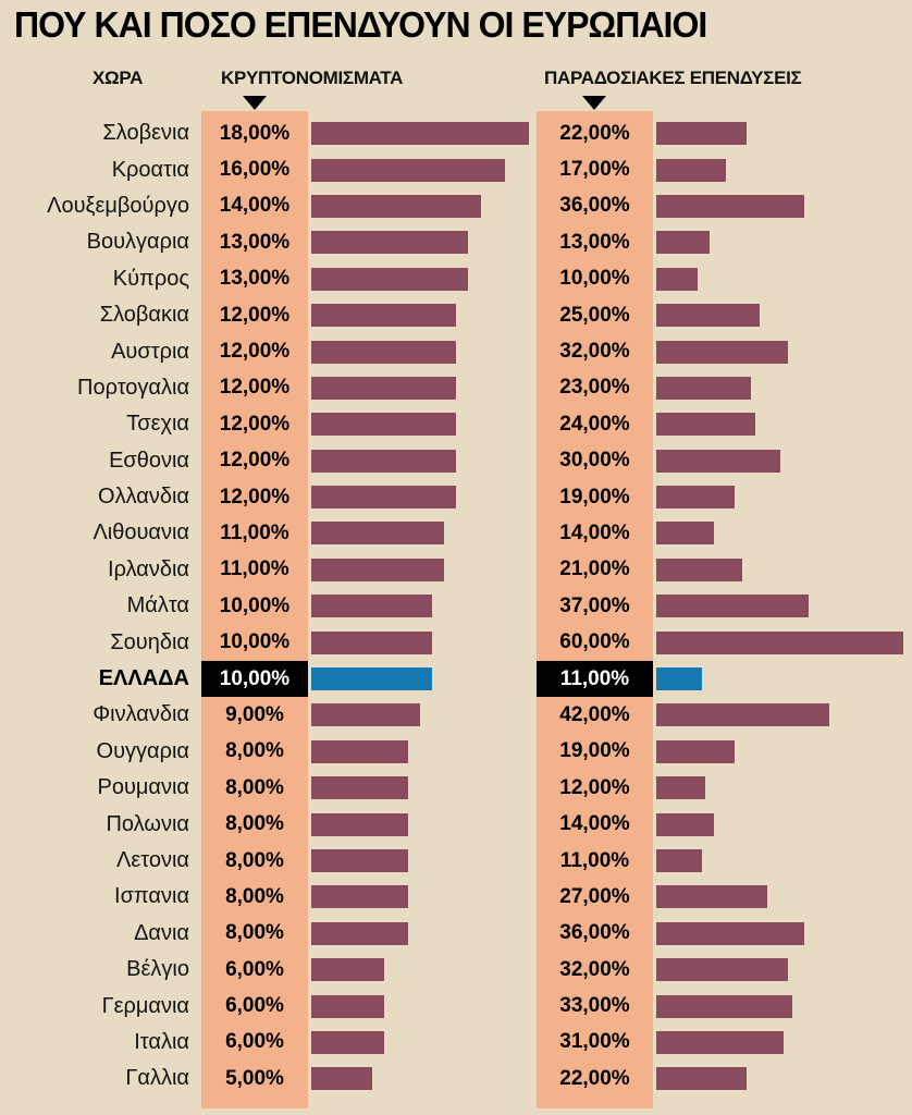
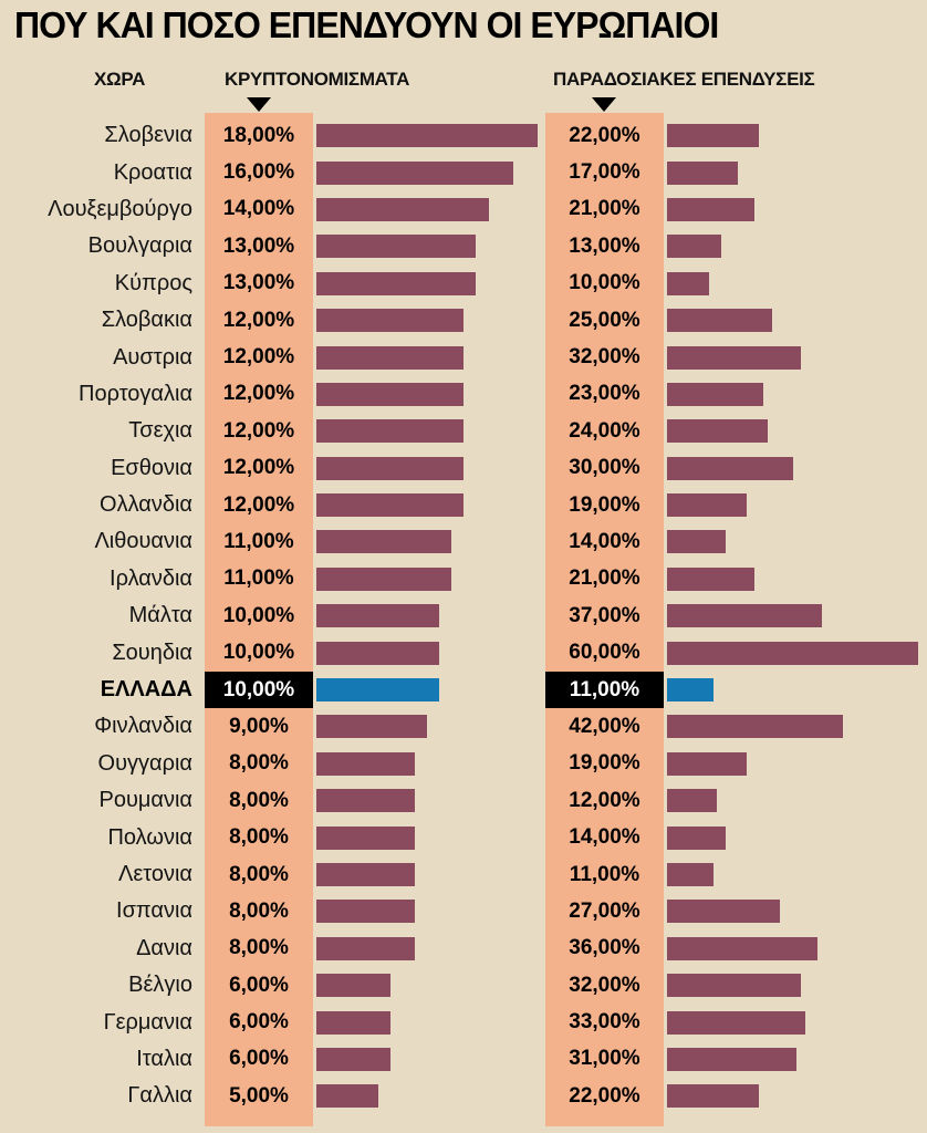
ΠΑΡΑΔΟΣΙΑΚΕΣ ΕΠΕΝΔΥΣΕΙΣ/Λουξεμβούργο: 36,00% -> 21,00%
